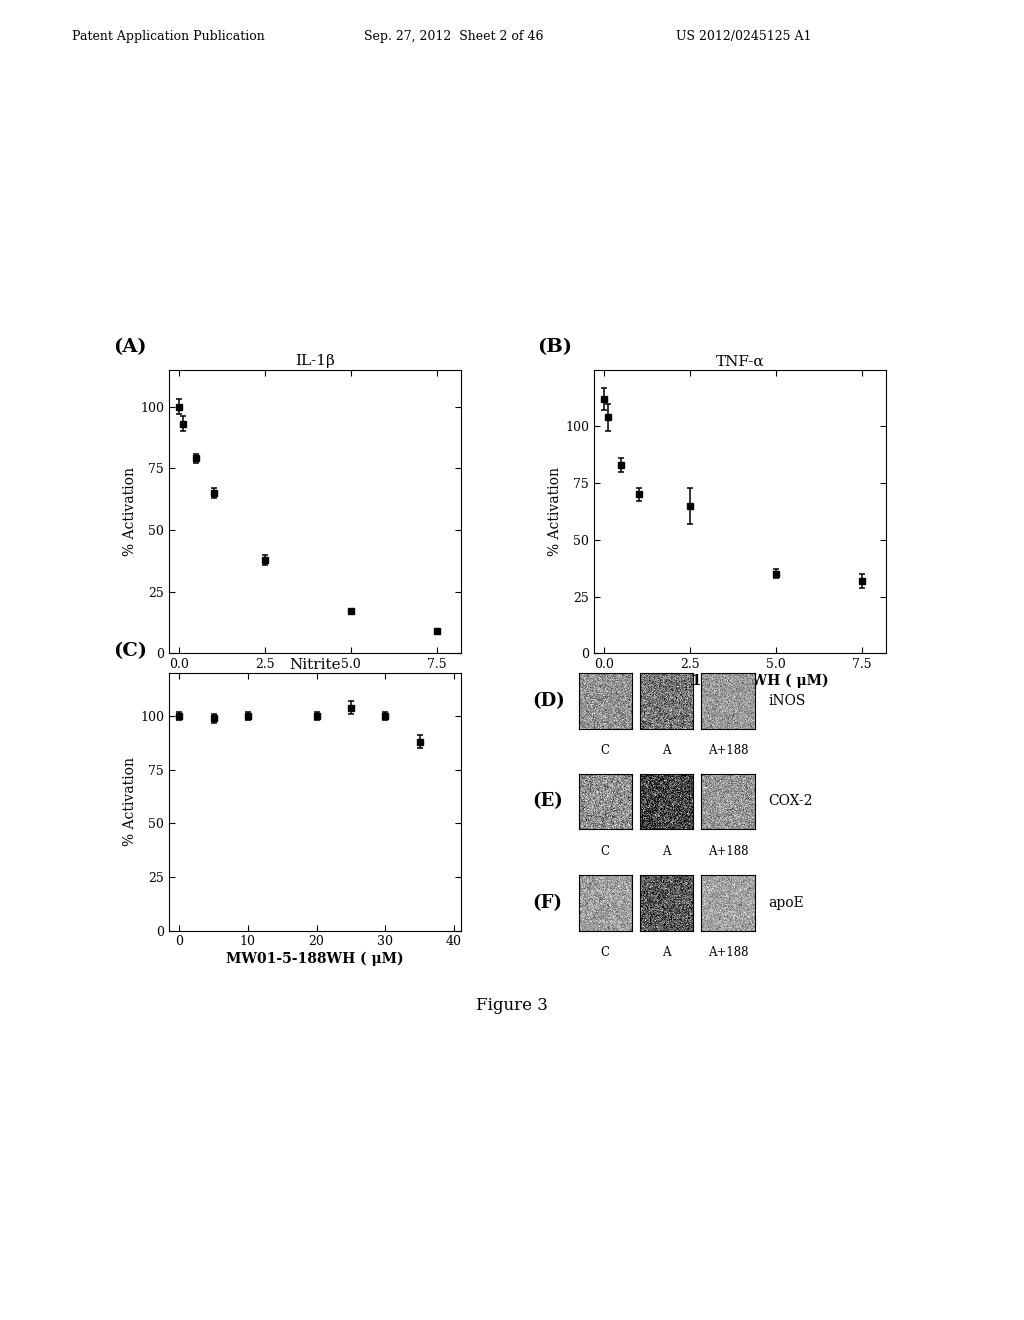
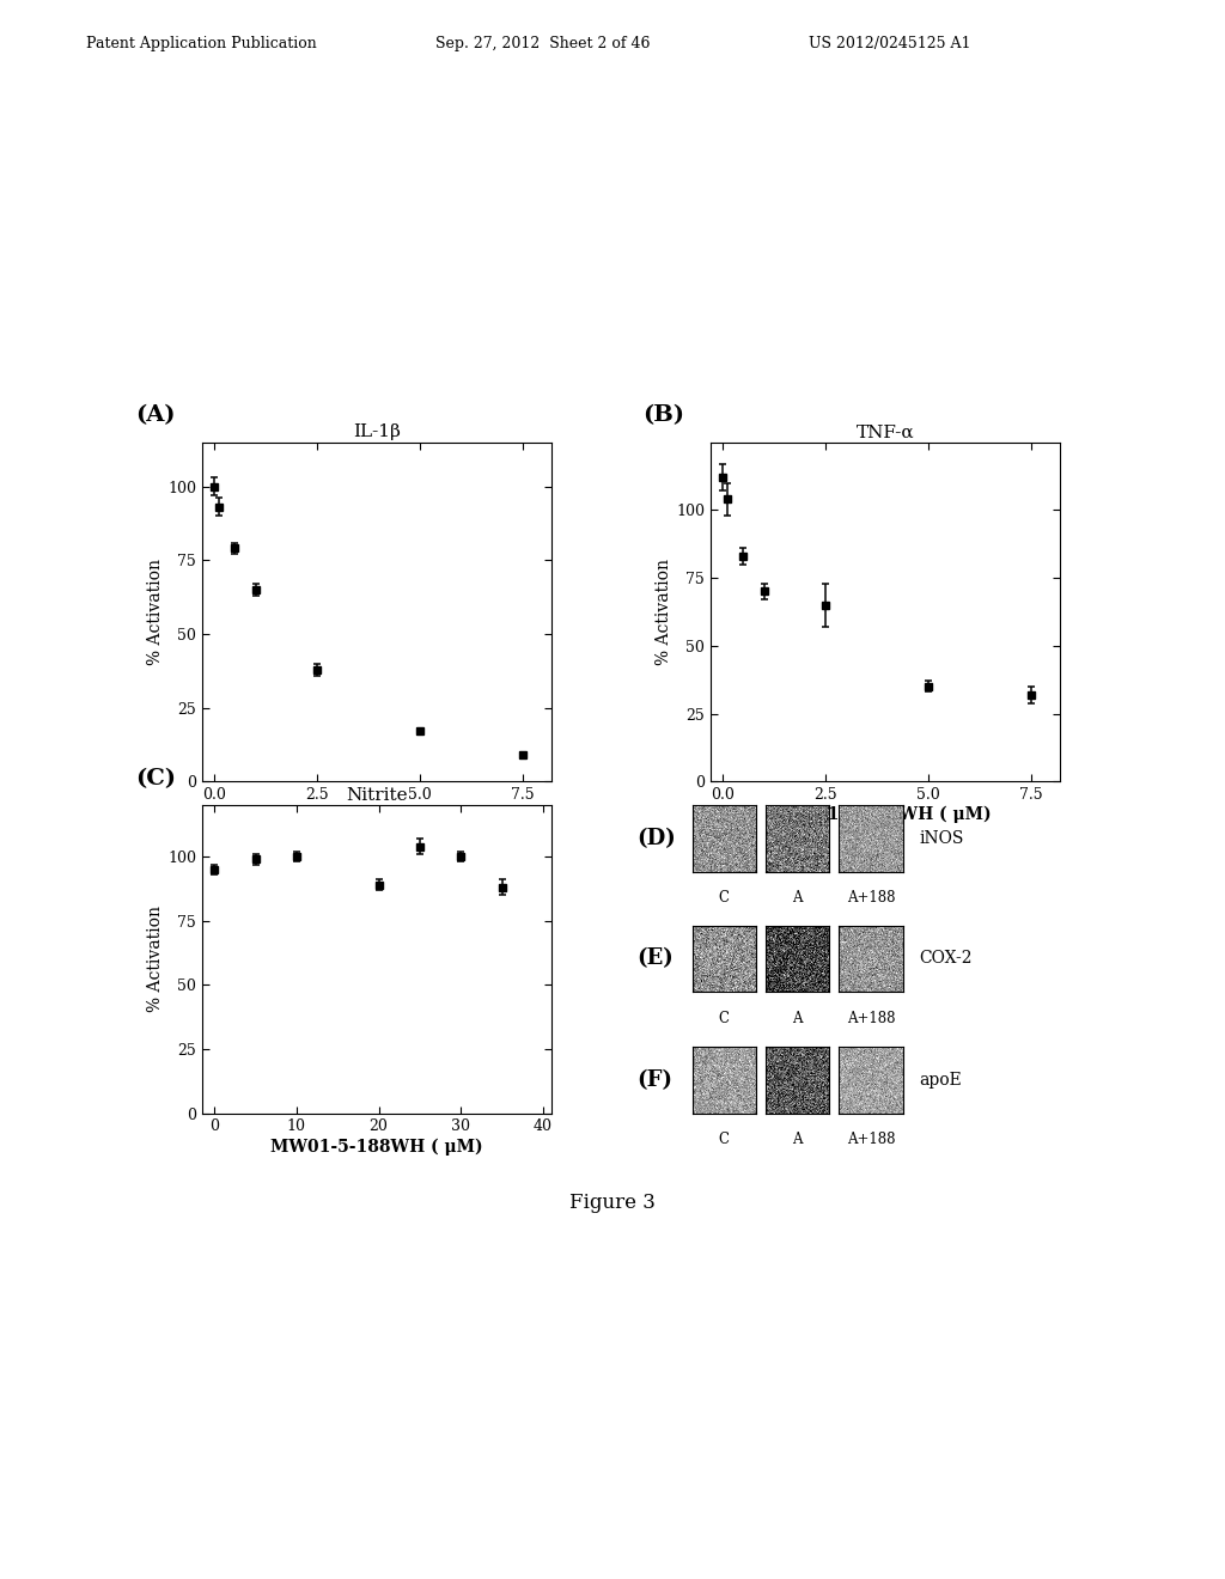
Nitrite/0: 100 -> 95
Nitrite/20: 100 -> 89
